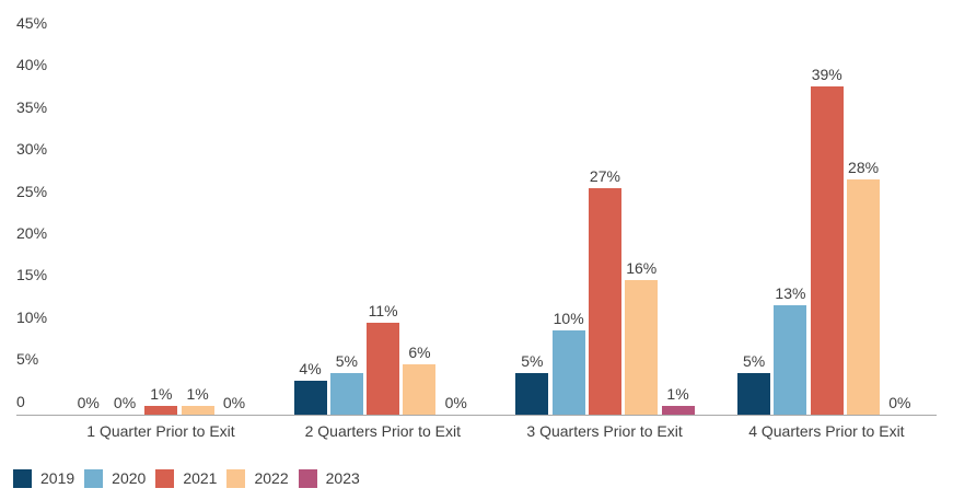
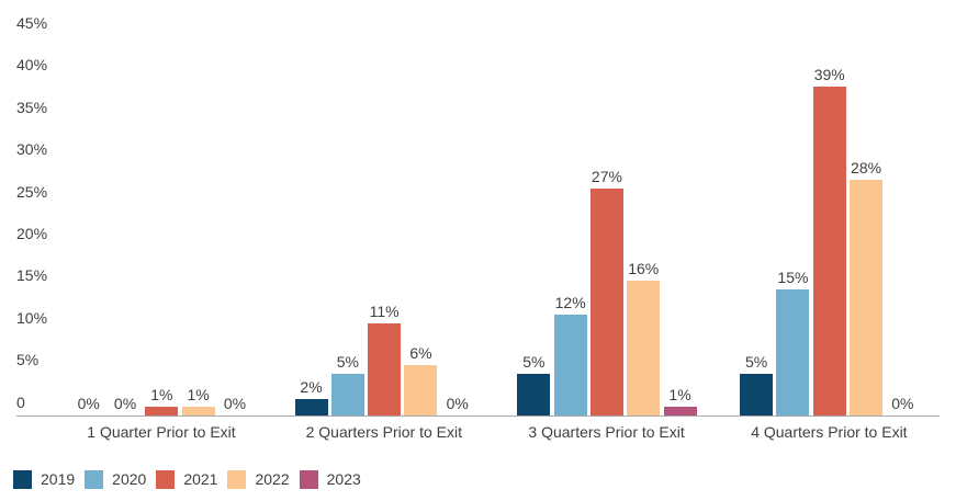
2019/2 Quarters Prior to Exit: 4% -> 2%
2020/3 Quarters Prior to Exit: 10% -> 12%
2020/4 Quarters Prior to Exit: 13% -> 15%
